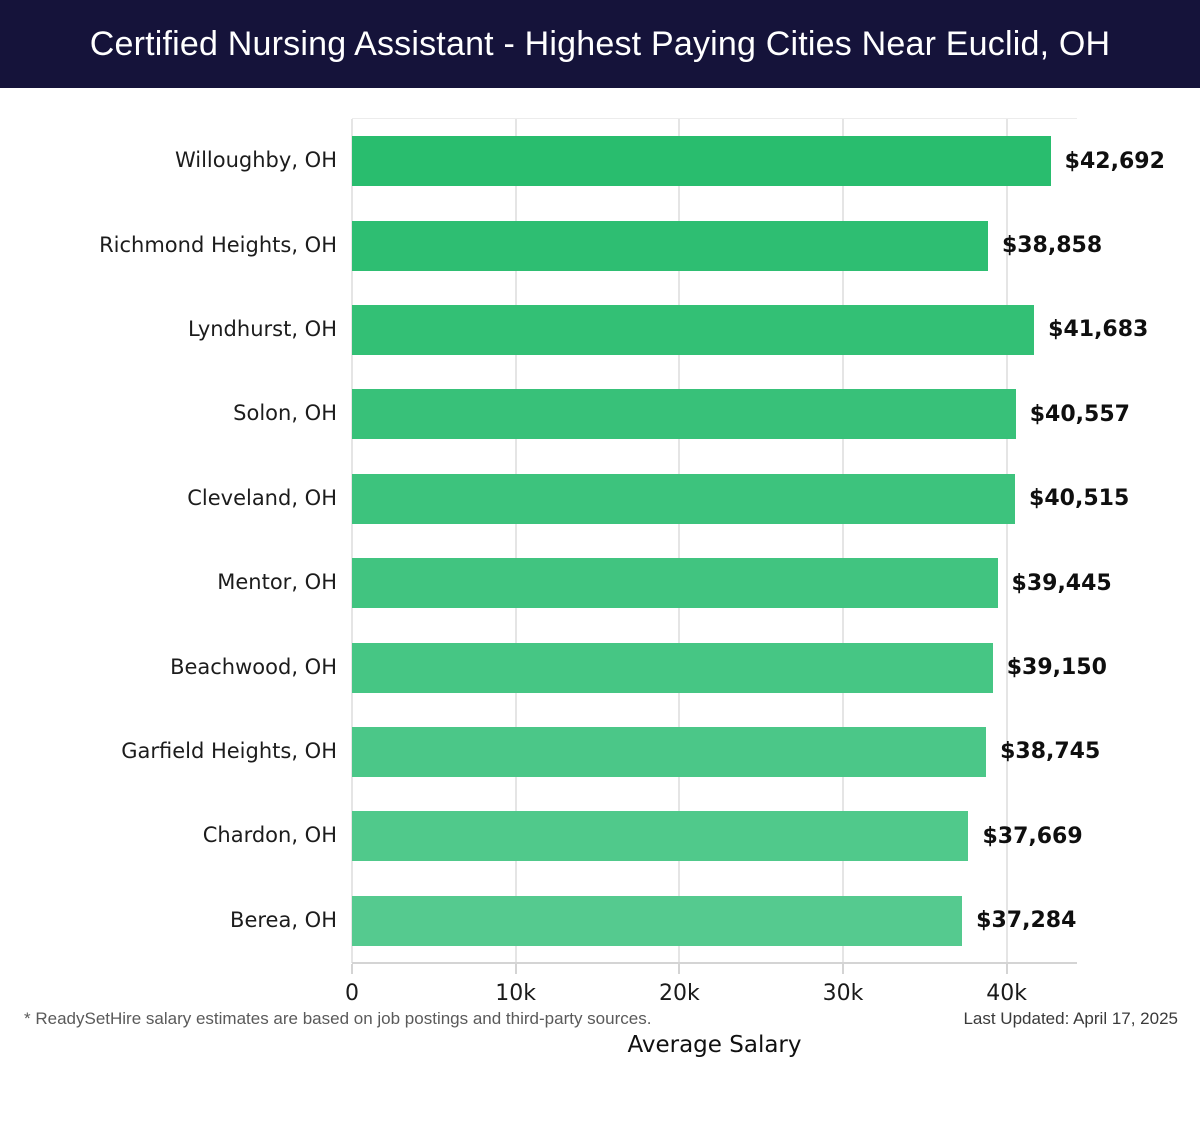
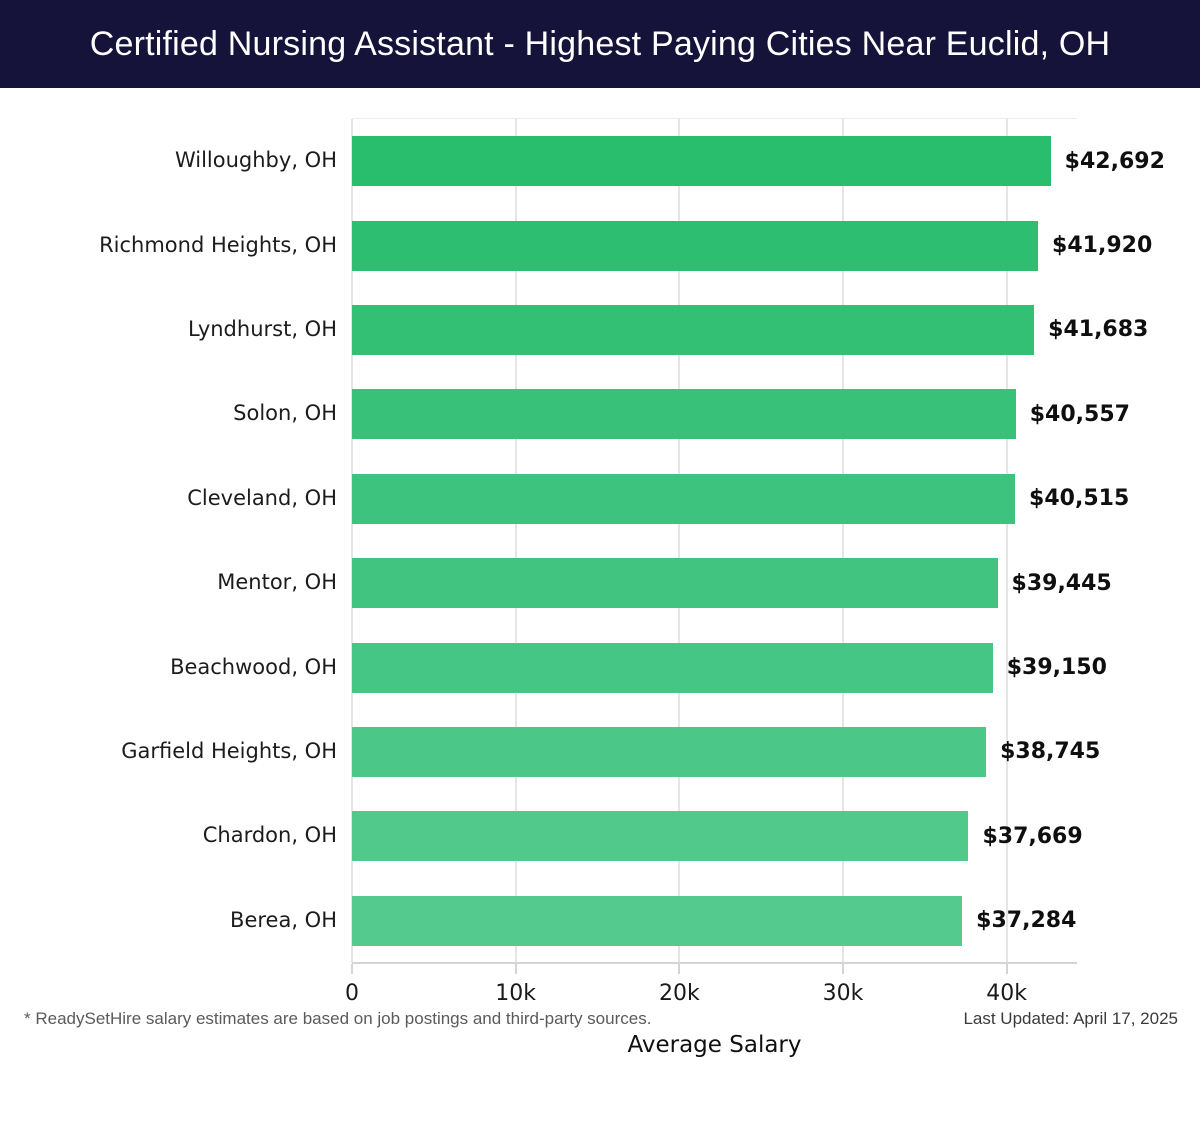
Richmond Heights, OH: $38,858 -> $41,920
